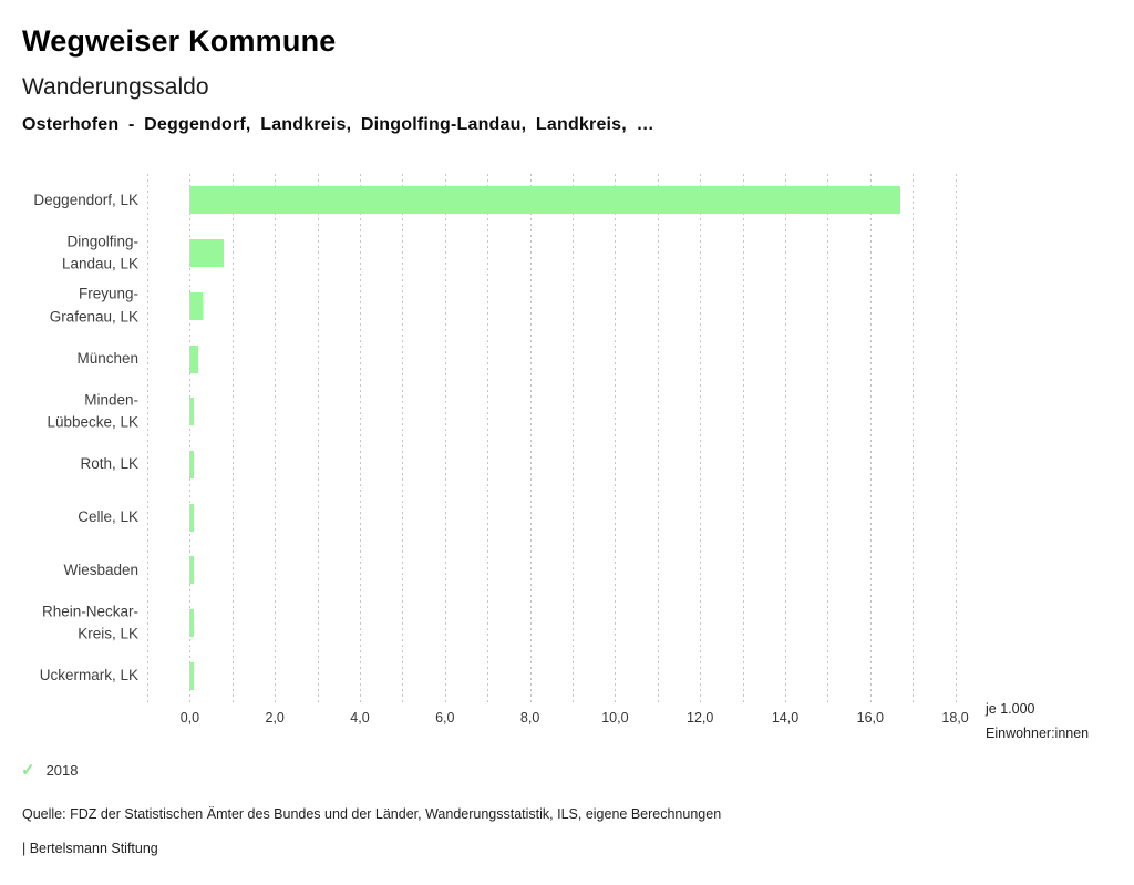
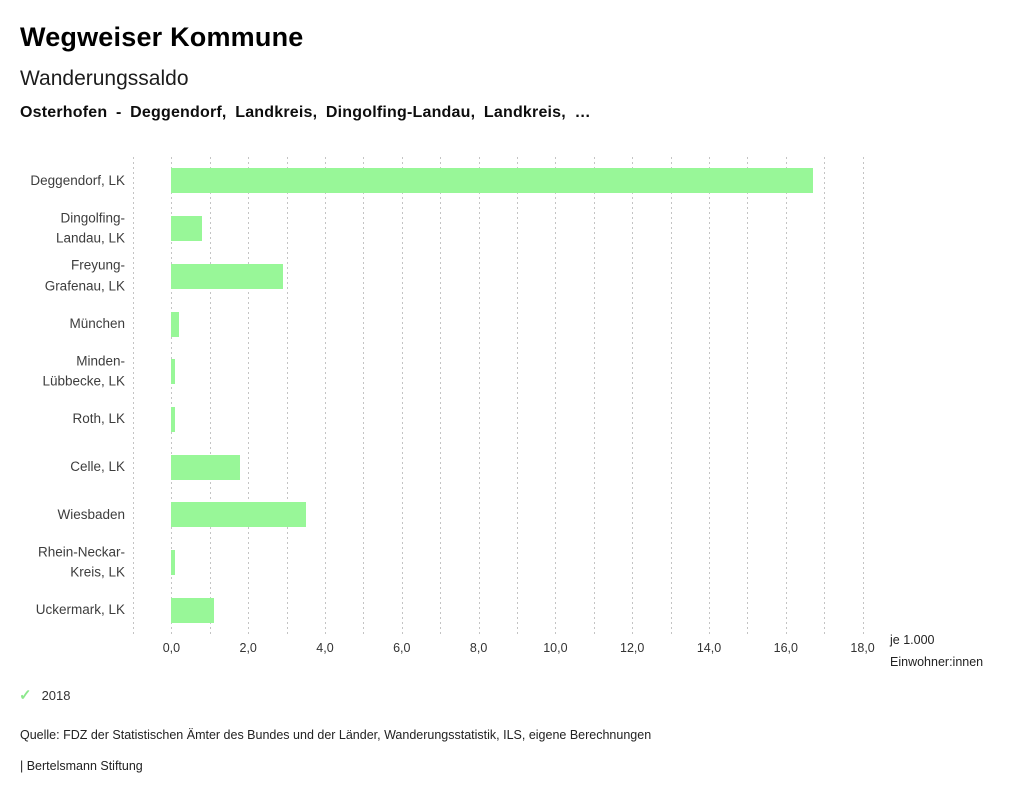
Freyung-Grafenau, LK: 0,3 -> 2,9
Celle, LK: 0,1 -> 1,8
Wiesbaden: 0,1 -> 3,5
Uckermark, LK: 0,1 -> 1,1
